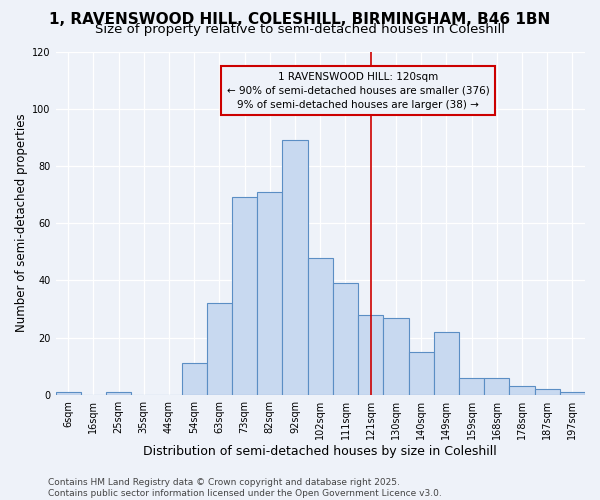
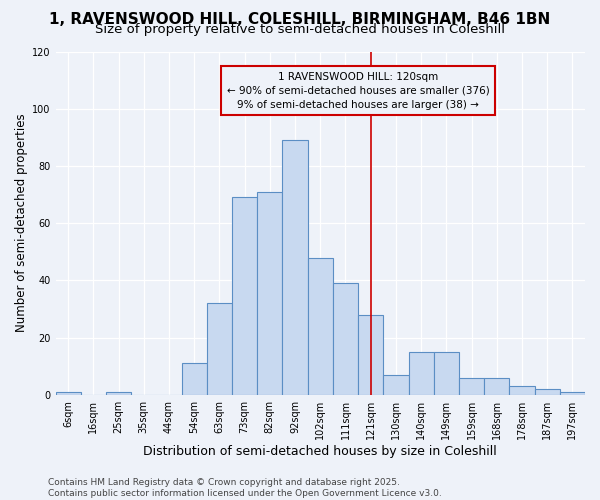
130sqm: 27 -> 7
149sqm: 22 -> 15
